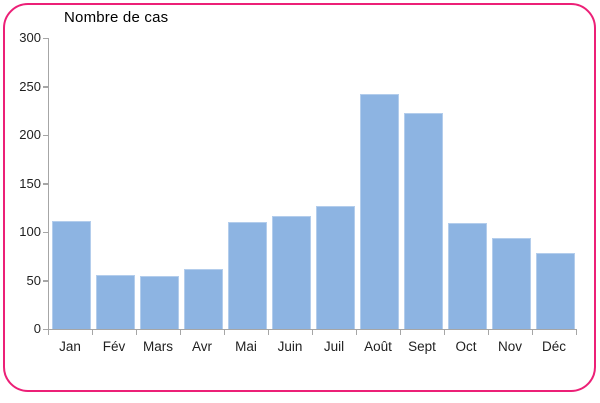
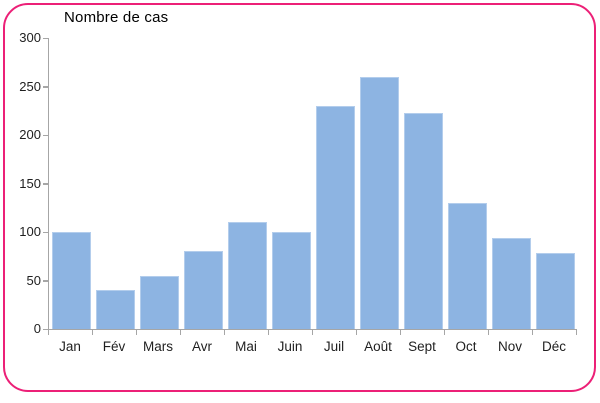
Jan: 110 -> 100
Fév: 60 -> 40
Avr: 60 -> 80
Juin: 120 -> 100
Juil: 130 -> 230
Août: 240 -> 260
Oct: 110 -> 130
